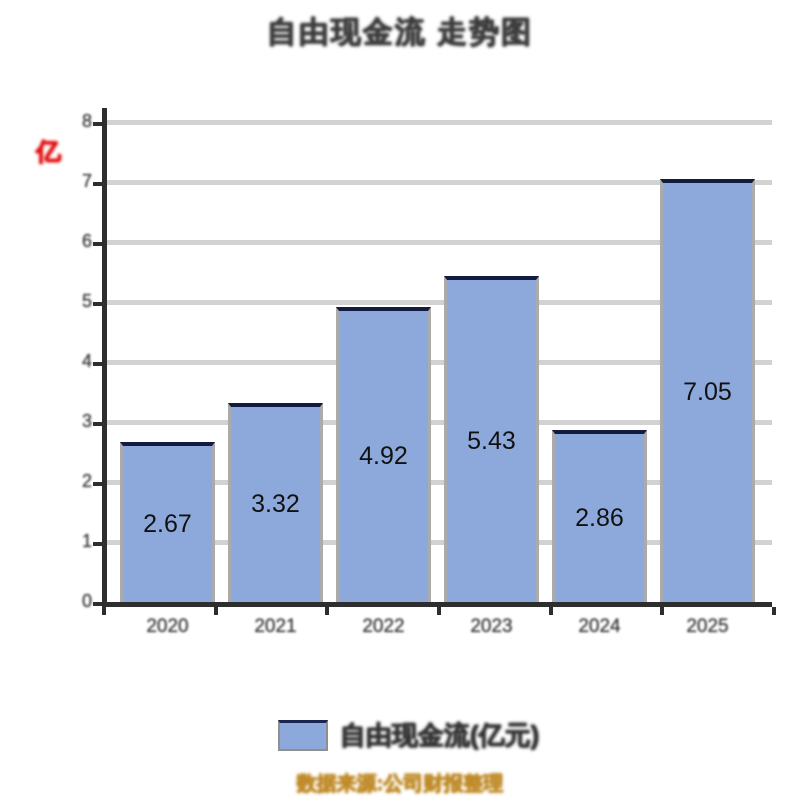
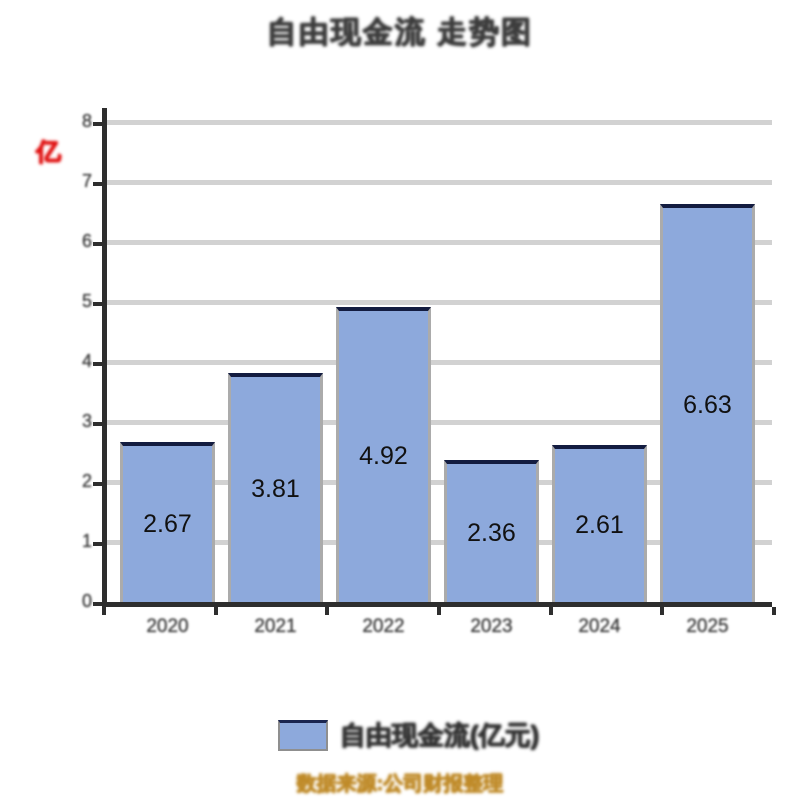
2021: 3.32 -> 3.81
2023: 5.43 -> 2.36
2024: 2.86 -> 2.61
2025: 7.05 -> 6.63
